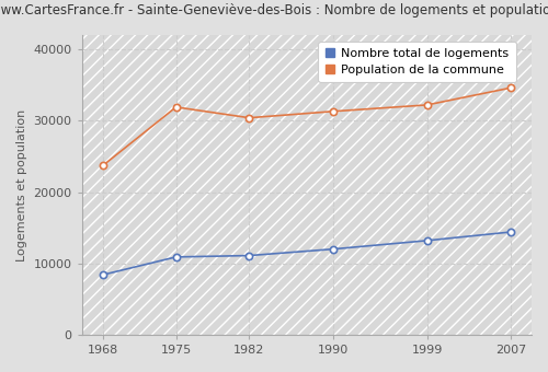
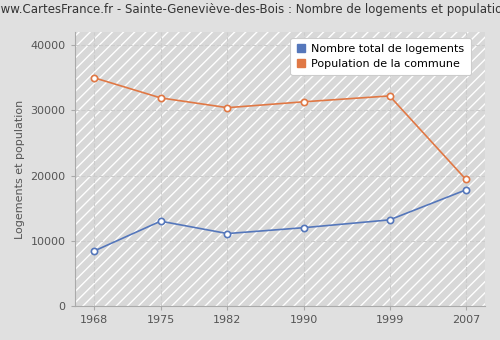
Population de la commune/1968: 23700 -> 35000
Nombre total de logements/1975: 10900 -> 13000
Nombre total de logements/2007: 14400 -> 17800
Population de la commune/2007: 34600 -> 19400
